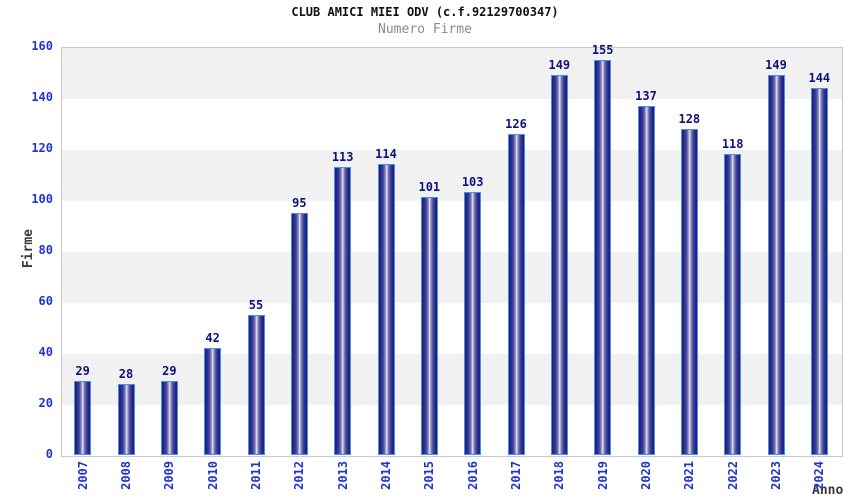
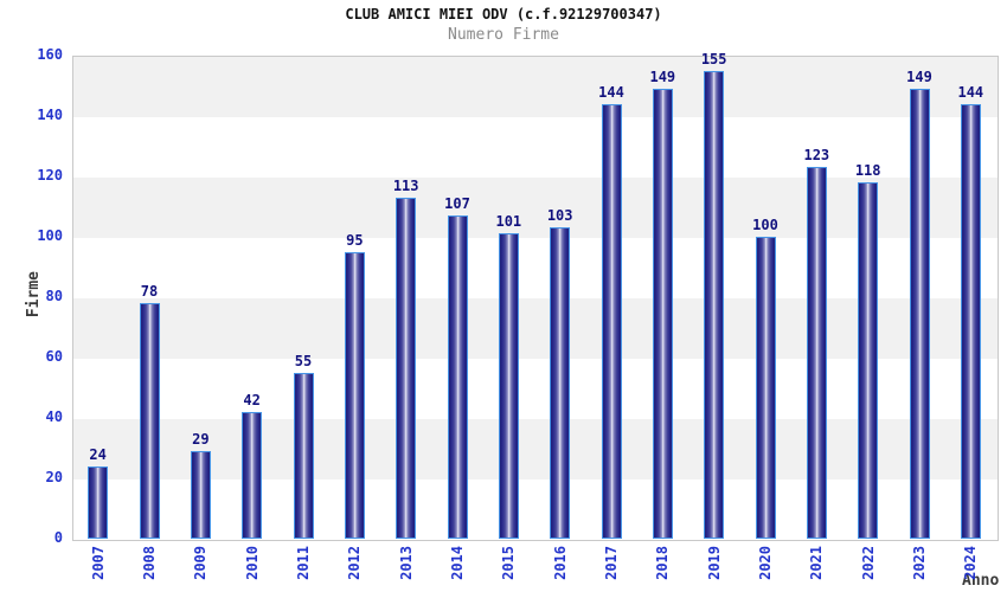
2007: 29 -> 24
2008: 28 -> 78
2014: 114 -> 107
2017: 126 -> 144
2020: 137 -> 100
2021: 128 -> 123
